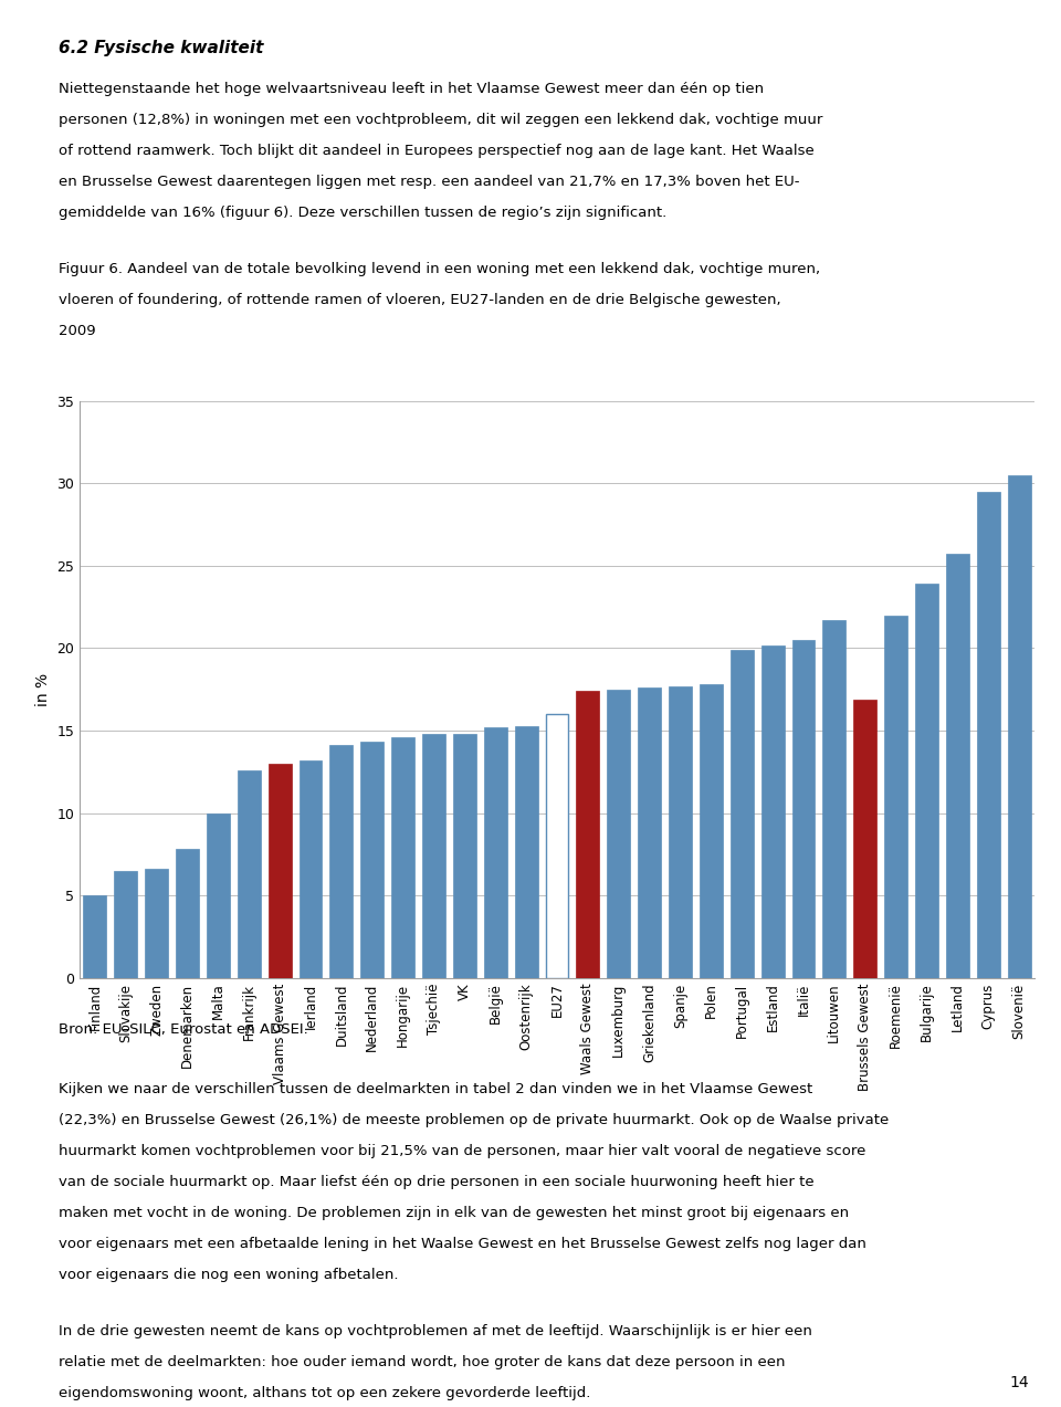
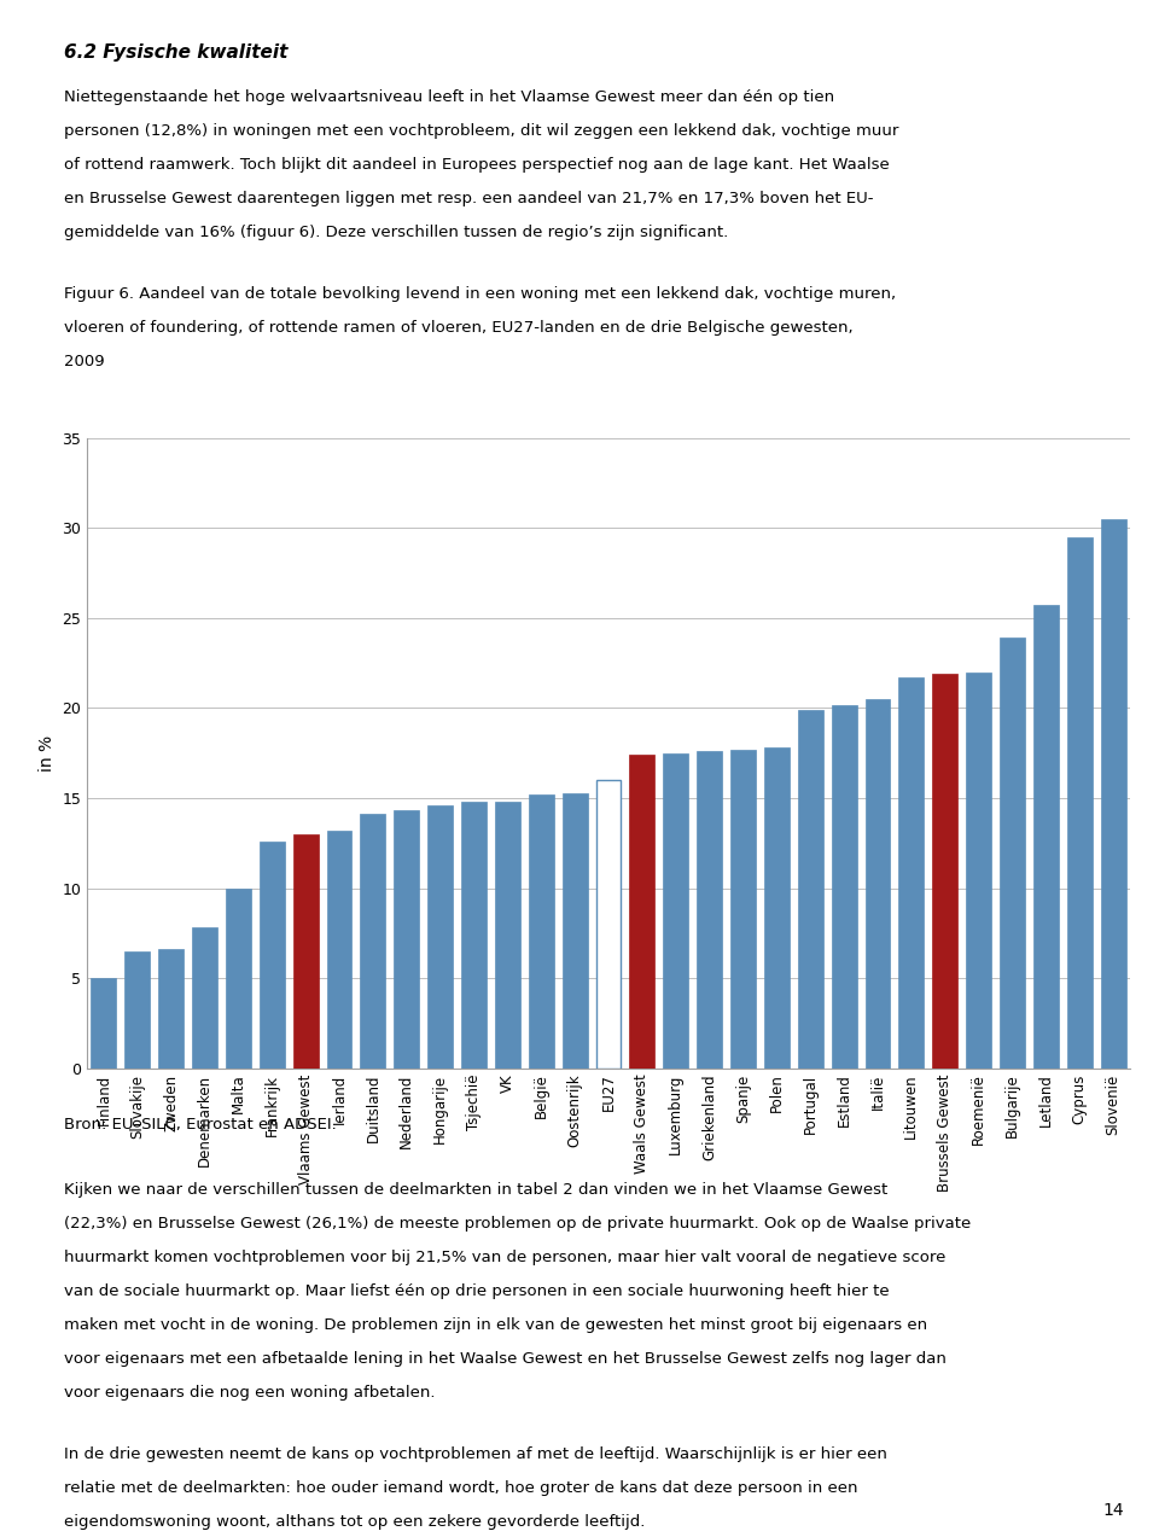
Brussels Gewest: 16.9 -> 21.9
